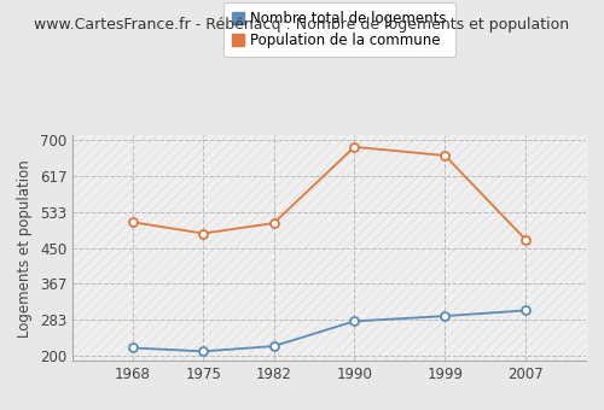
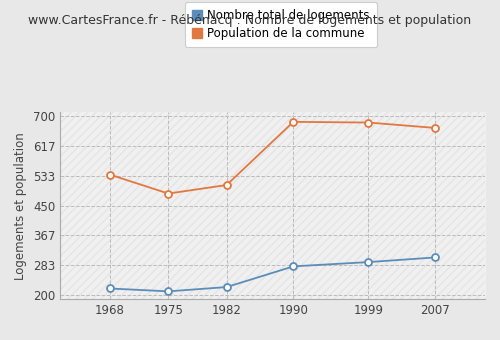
Population de la commune/1968: 510 -> 537
Population de la commune/1999: 665 -> 683
Population de la commune/2007: 470 -> 668
